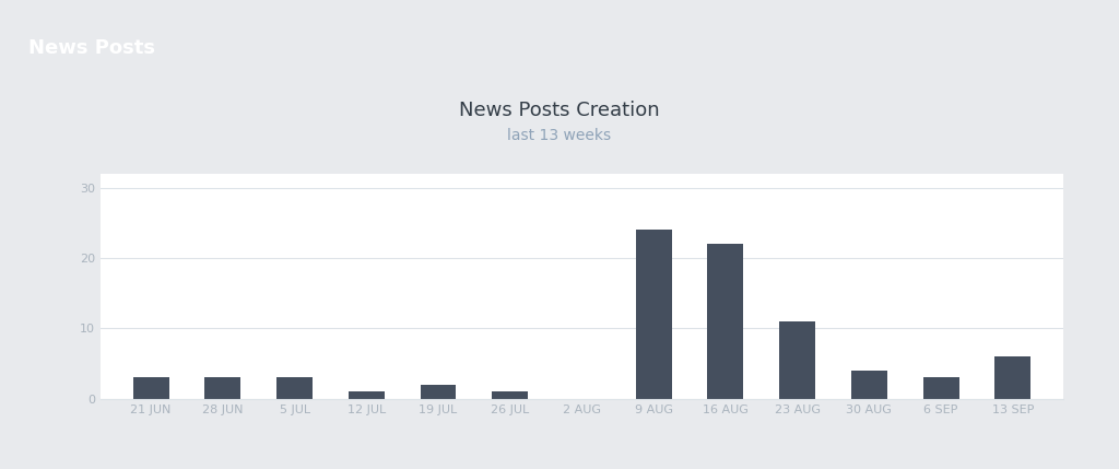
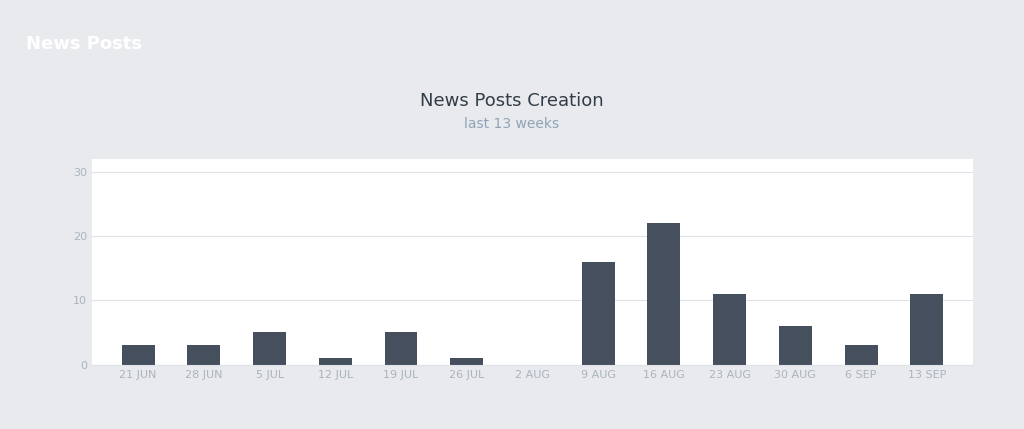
5 JUL: 3 -> 5
19 JUL: 2 -> 5
9 AUG: 24 -> 16
30 AUG: 4 -> 6
13 SEP: 6 -> 11
